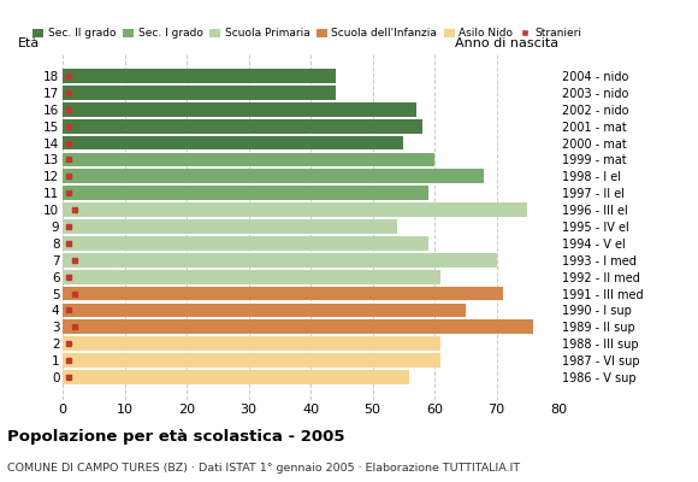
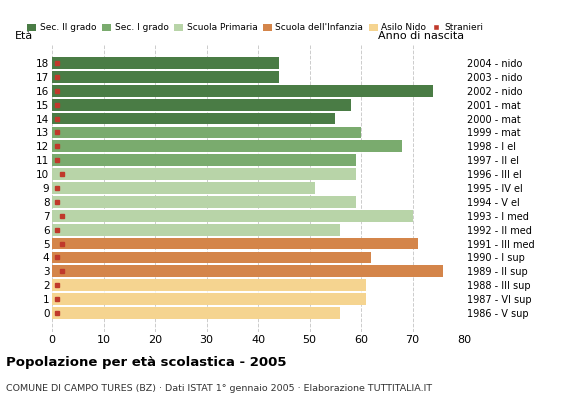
16: 57 -> 74
10: 75 -> 59
9: 54 -> 51
6: 61 -> 56
4: 65 -> 62
